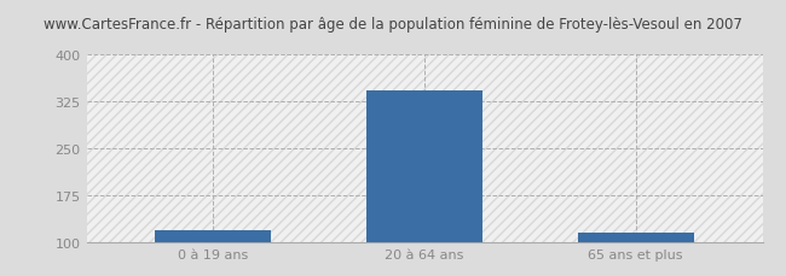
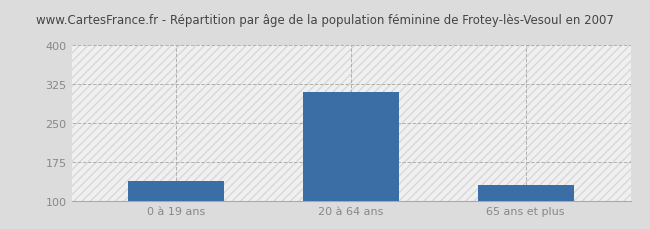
0 à 19 ans: 120 -> 140
20 à 64 ans: 342 -> 310
65 ans et plus: 117 -> 132
